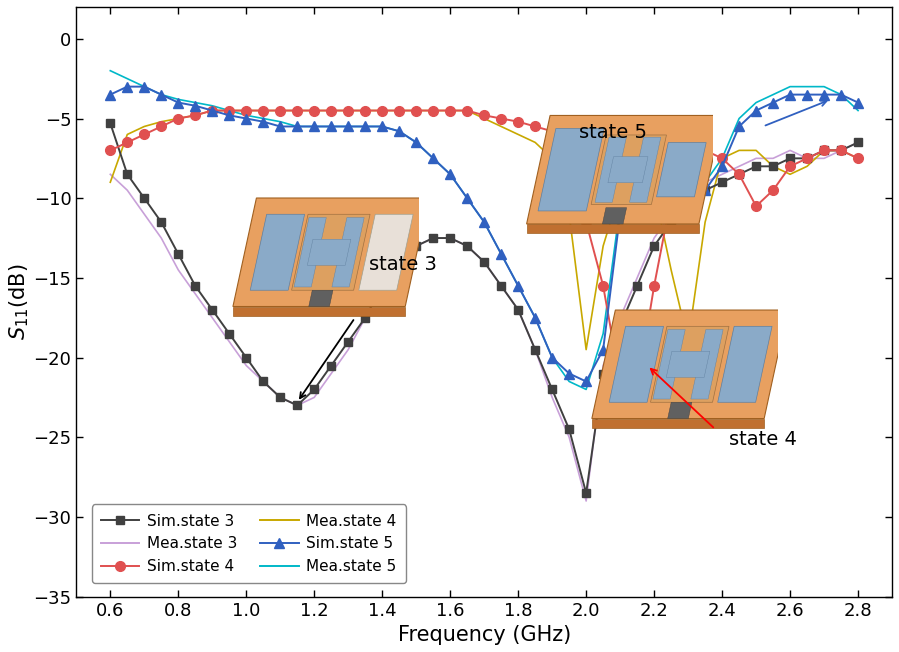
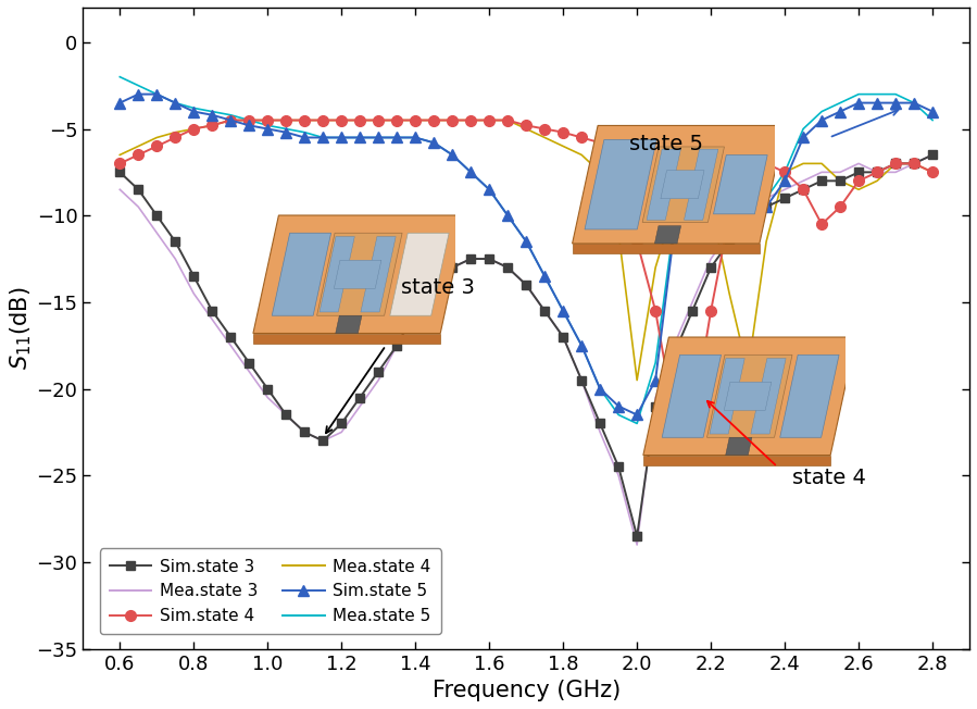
Sim.state 3/0.6: -5.3 -> -7.5
Mea.state 4/0.6: -9.0 -> -6.5
